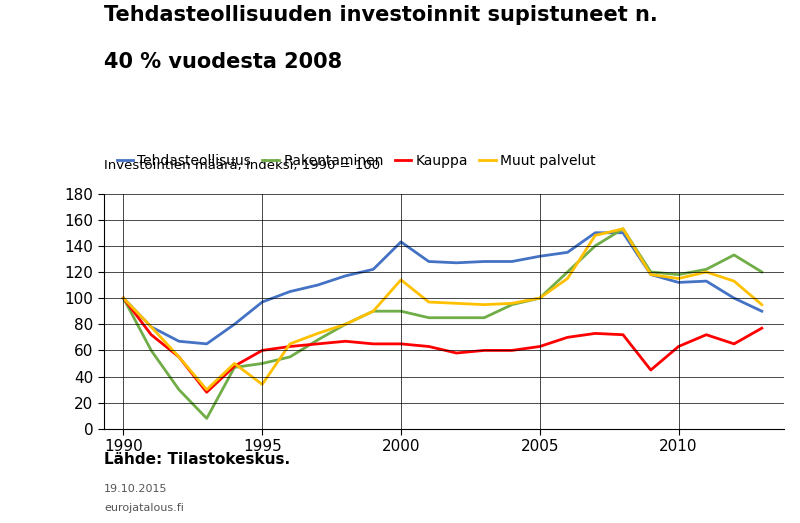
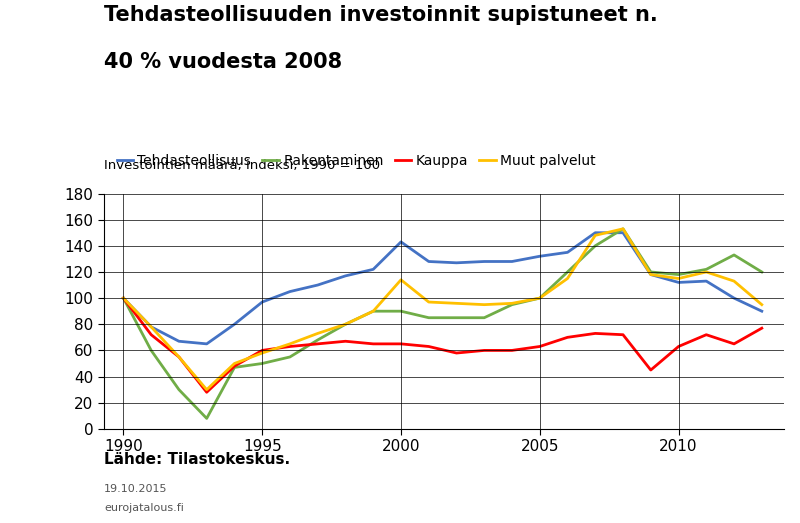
Muut palvelut/1995: 34 -> 58
